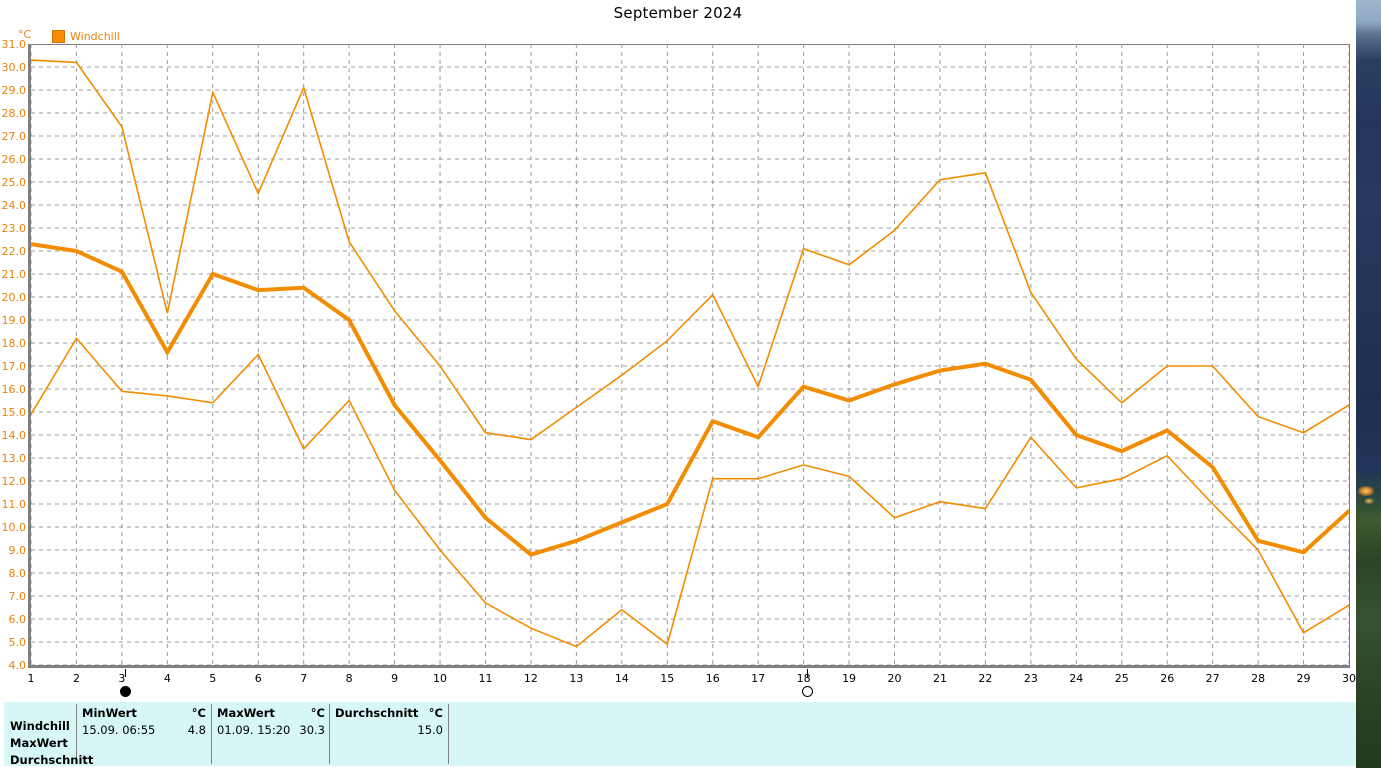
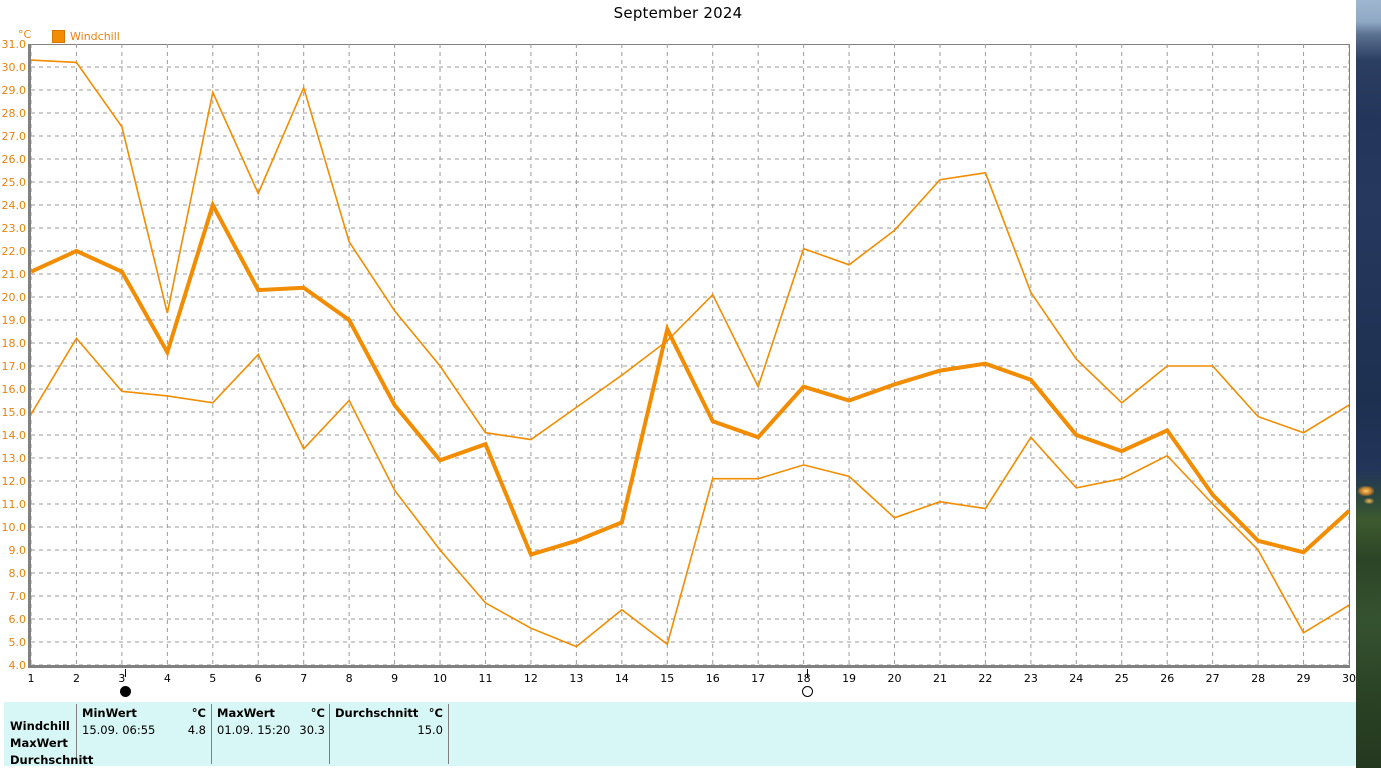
Durchschnitt/1: 22.3 -> 21.1
Durchschnitt/5: 21.0 -> 24.0
Durchschnitt/11: 10.4 -> 13.6
Durchschnitt/15: 11.0 -> 18.6
Durchschnitt/27: 12.6 -> 11.4
